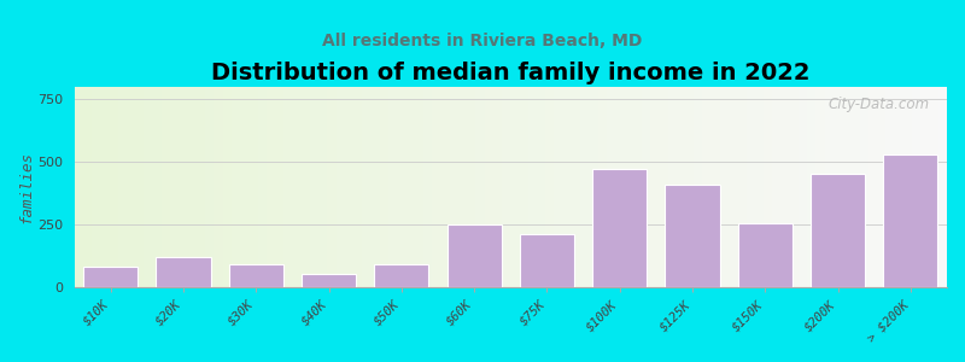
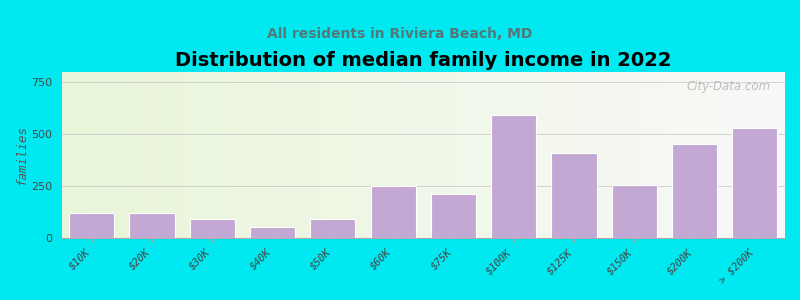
$10K: 80 -> 120
$100K: 470 -> 590
